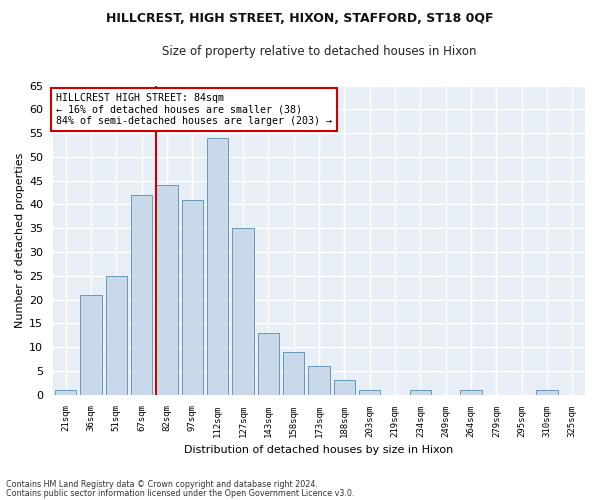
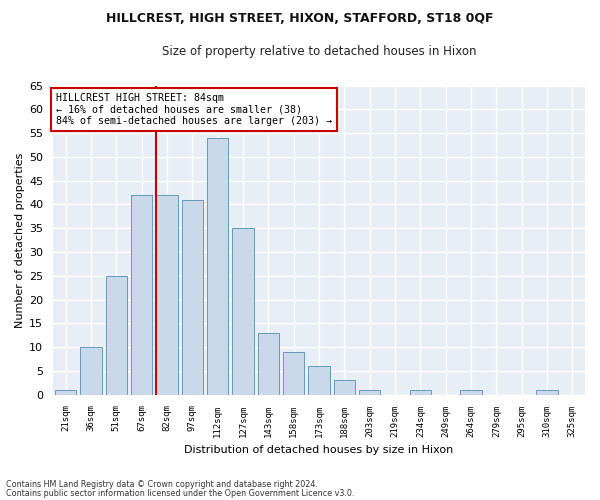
36sqm: 21 -> 10
82sqm: 44 -> 42
